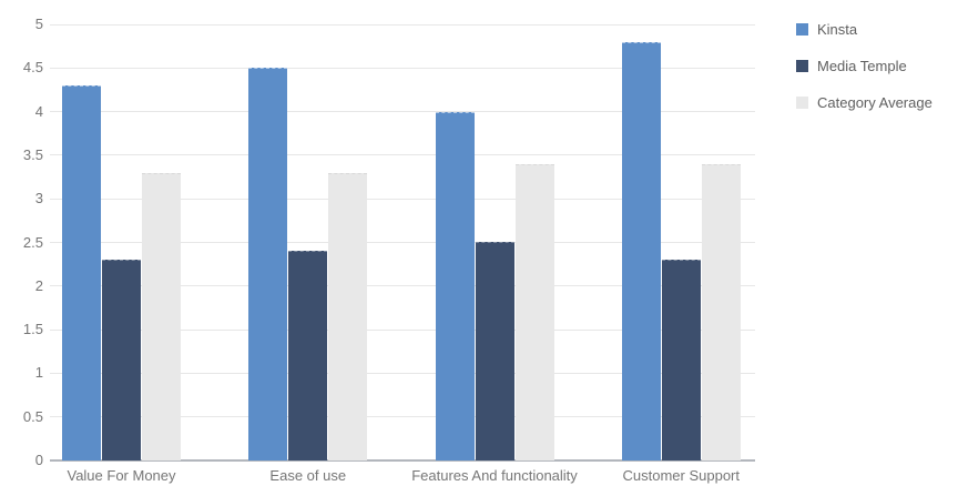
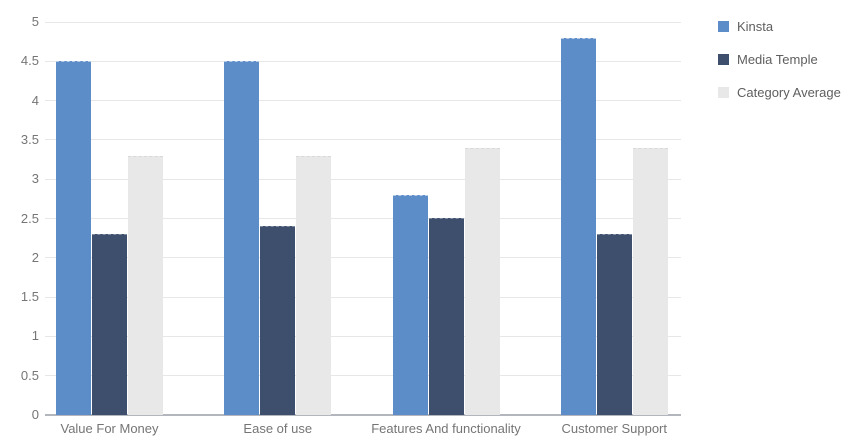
Kinsta/Value For Money: 4.3 -> 4.5
Kinsta/Features And functionality: 4.0 -> 2.8
